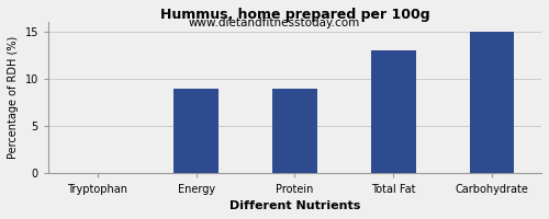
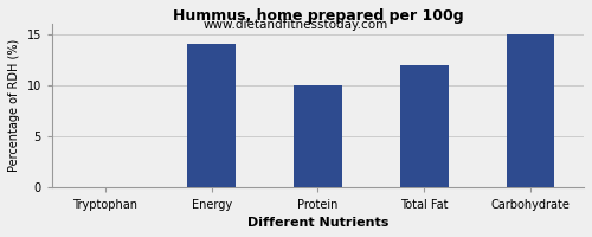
Energy: 9 -> 14
Protein: 9 -> 10
Total Fat: 13 -> 12
